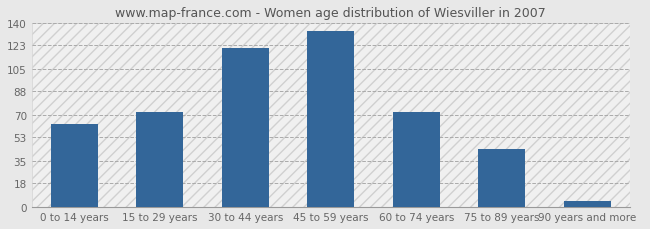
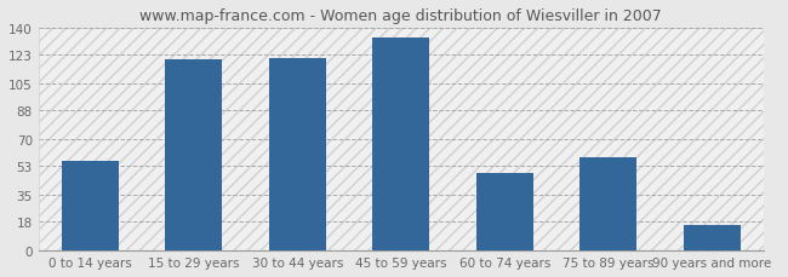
0 to 14 years: 63 -> 56
15 to 29 years: 72 -> 120
60 to 74 years: 72 -> 49
75 to 89 years: 44 -> 59
90 years and more: 5 -> 16
